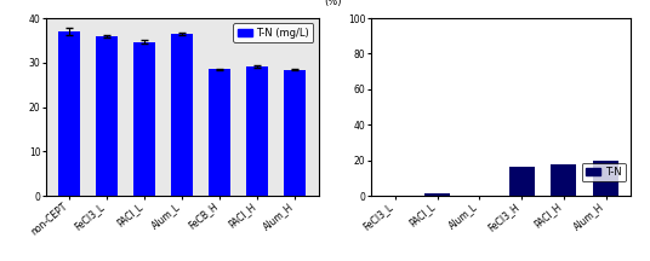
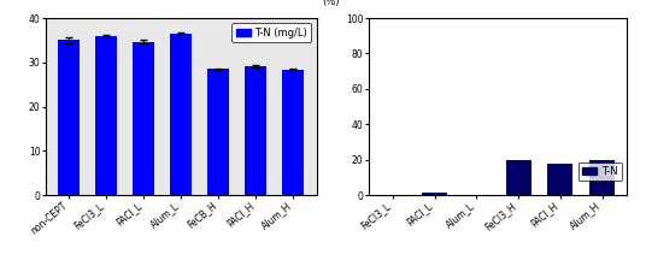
non-CEPT: 37.0 -> 35.0
FeCl3_H: 16 -> 20
